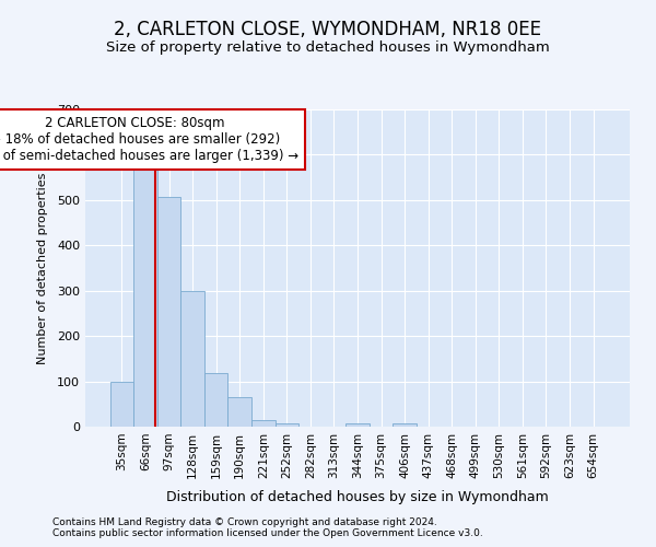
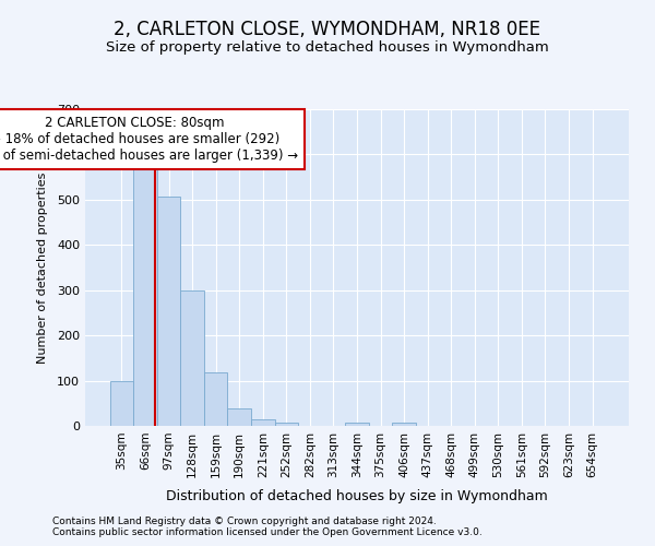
190sqm: 65 -> 38
